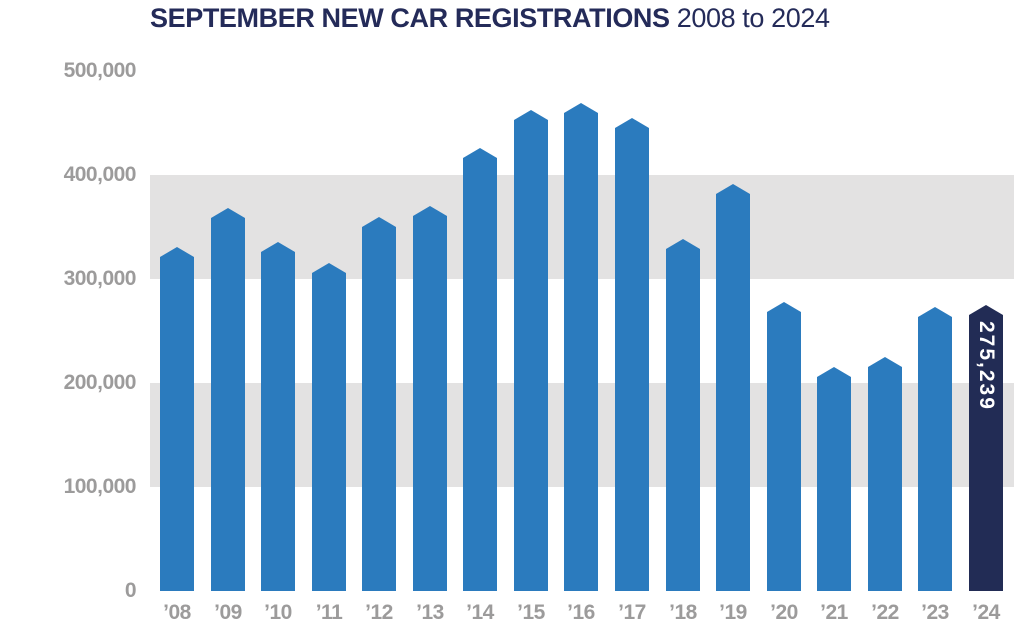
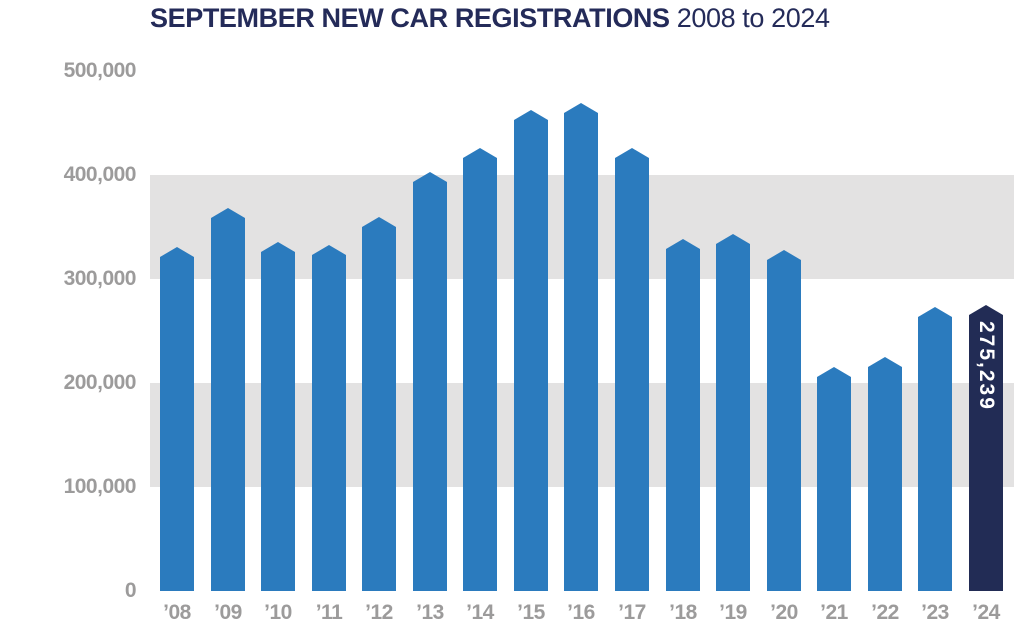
’11: 315000 -> 332000
’13: 370000 -> 403000
’17: 455000 -> 426000
’19: 391000 -> 343000
’20: 278000 -> 328000
